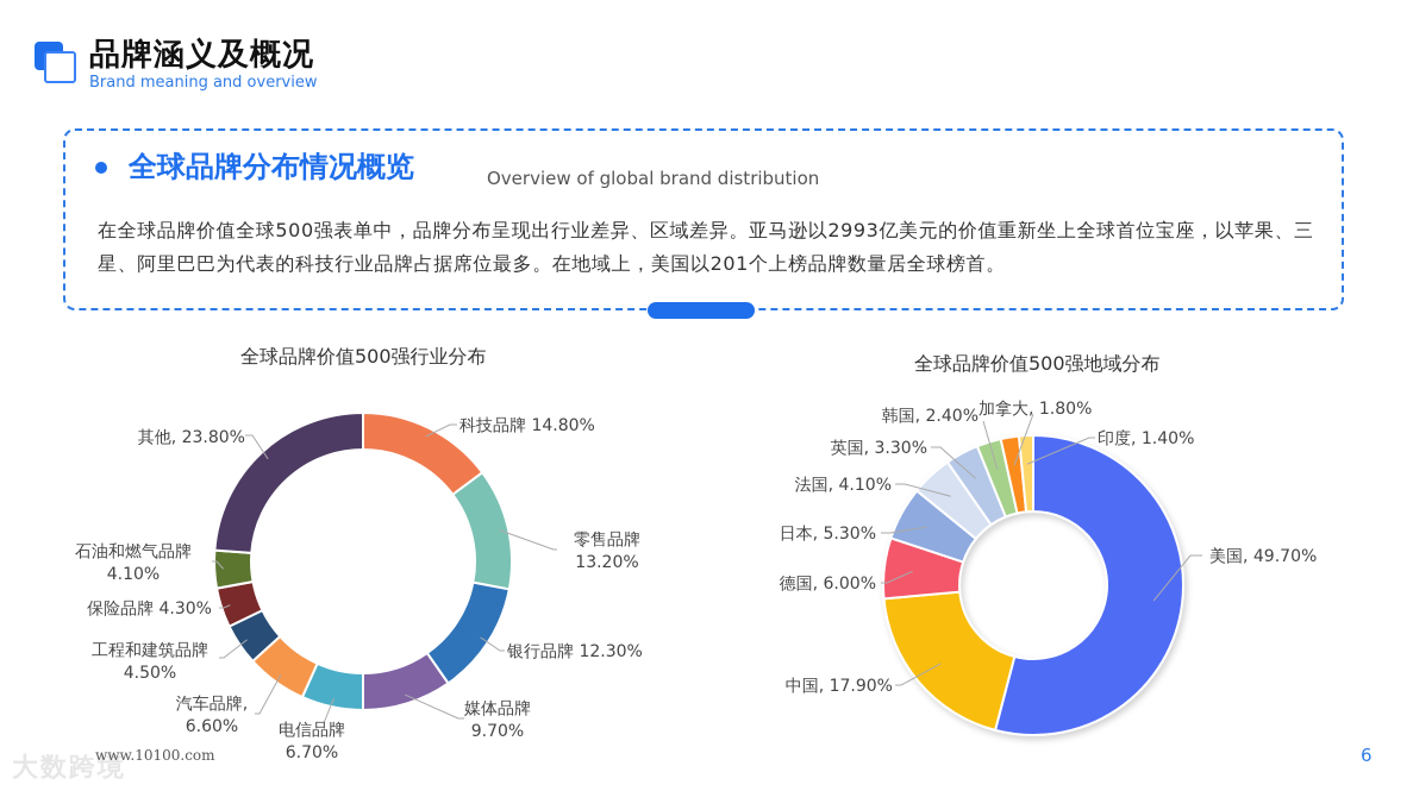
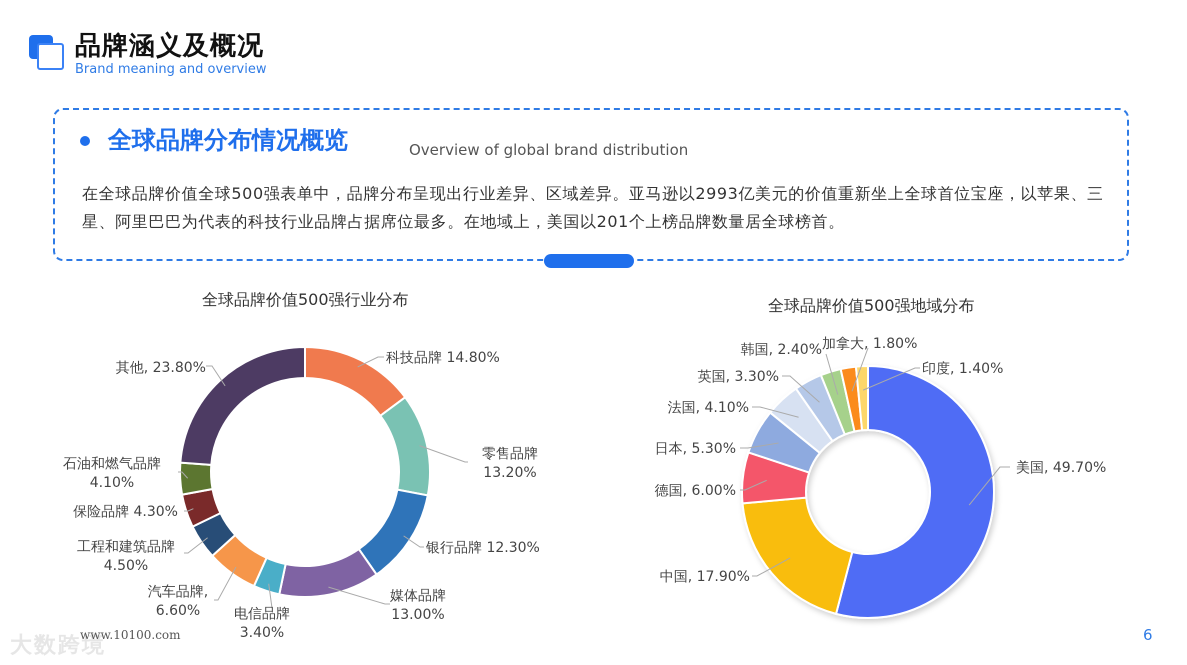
全球品牌价值500强行业分布/媒体品牌: 9.70% -> 13.00%
全球品牌价值500强行业分布/电信品牌: 6.70% -> 3.40%
